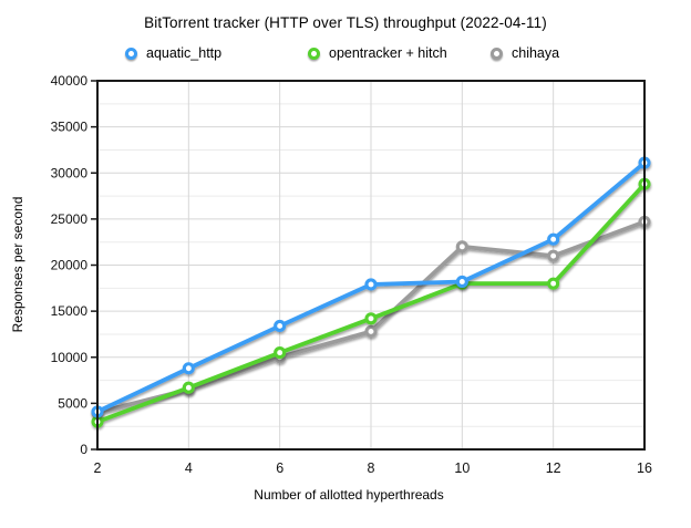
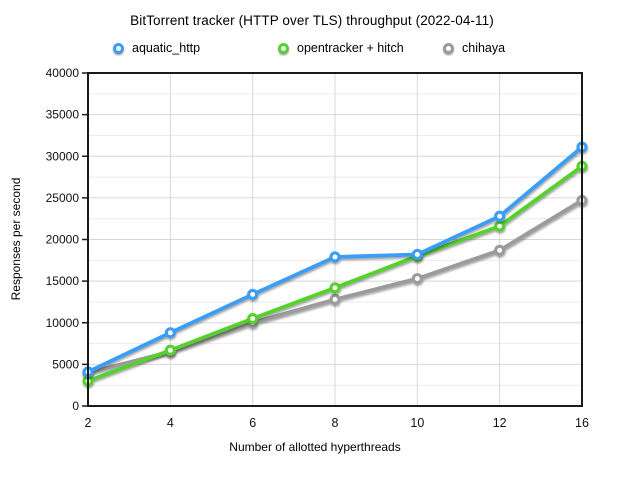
chihaya/10: 22000 -> 15000
opentracker + hitch/12: 18000 -> 22000
chihaya/12: 21000 -> 19000
